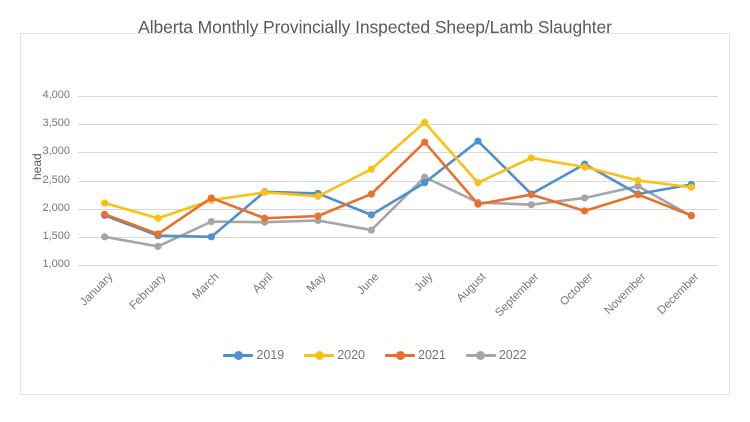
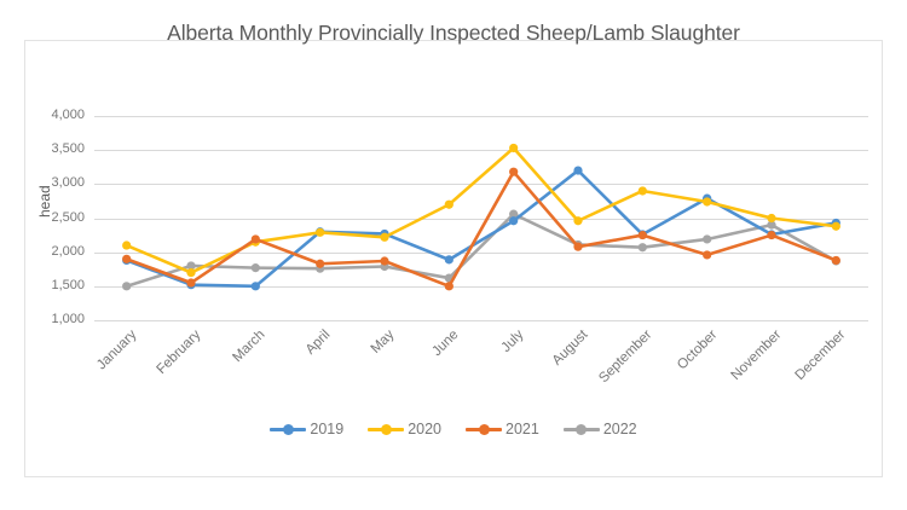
2020/February: 1800 -> 1700
2022/February: 1300 -> 1800
2021/June: 2300 -> 1500
